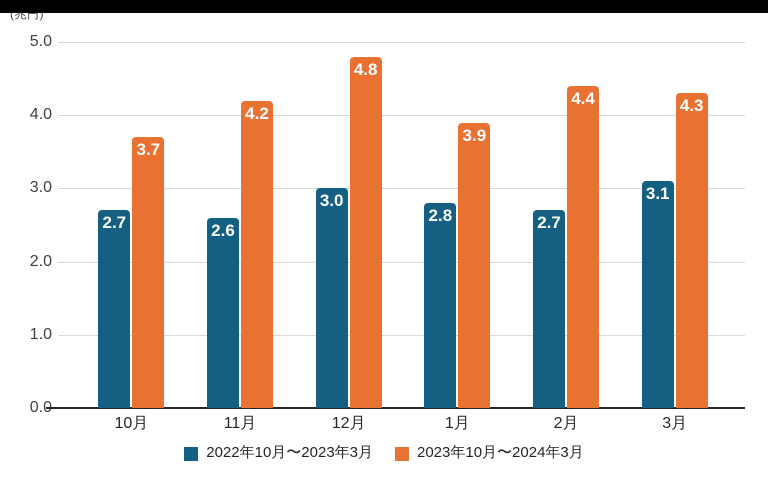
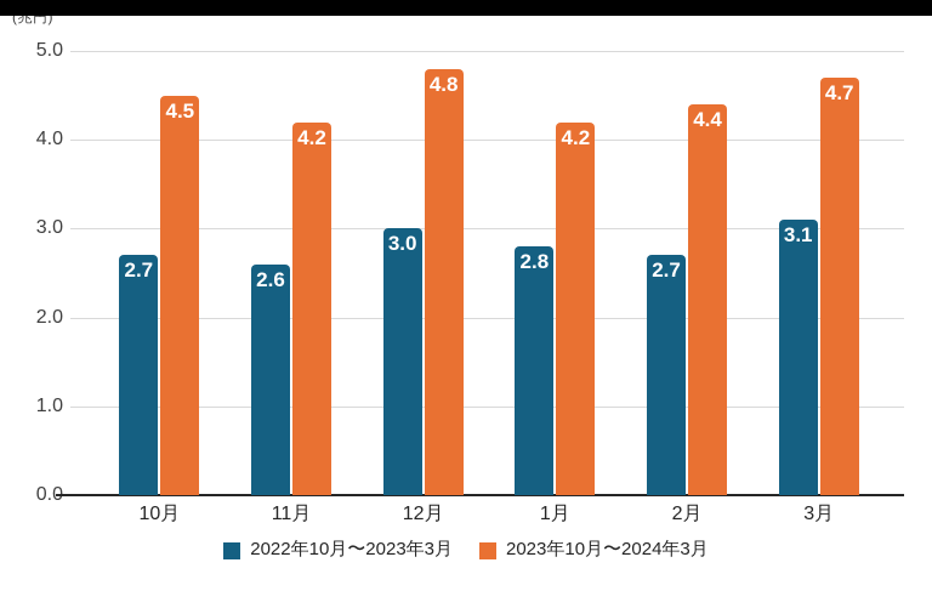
2023年10月〜2024年3月/10月: 3.7 -> 4.5
2023年10月〜2024年3月/1月: 3.9 -> 4.2
2023年10月〜2024年3月/3月: 4.3 -> 4.7
